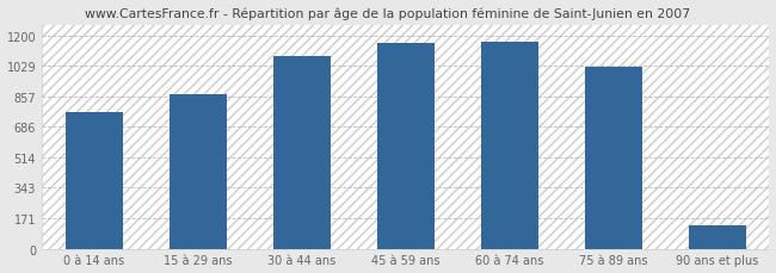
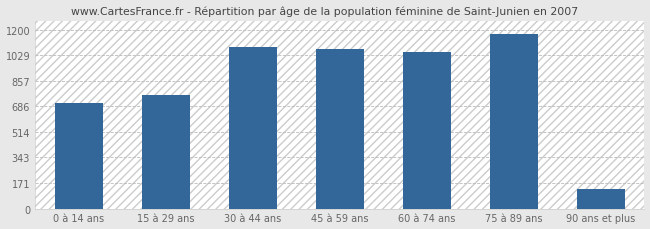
0 à 14 ans: 770 -> 710
15 à 29 ans: 870 -> 760
45 à 59 ans: 1160 -> 1070
60 à 74 ans: 1160 -> 1050
75 à 89 ans: 1020 -> 1170
